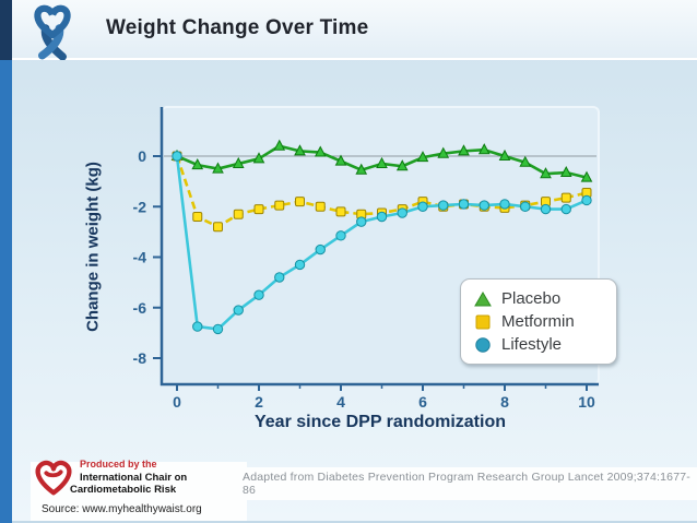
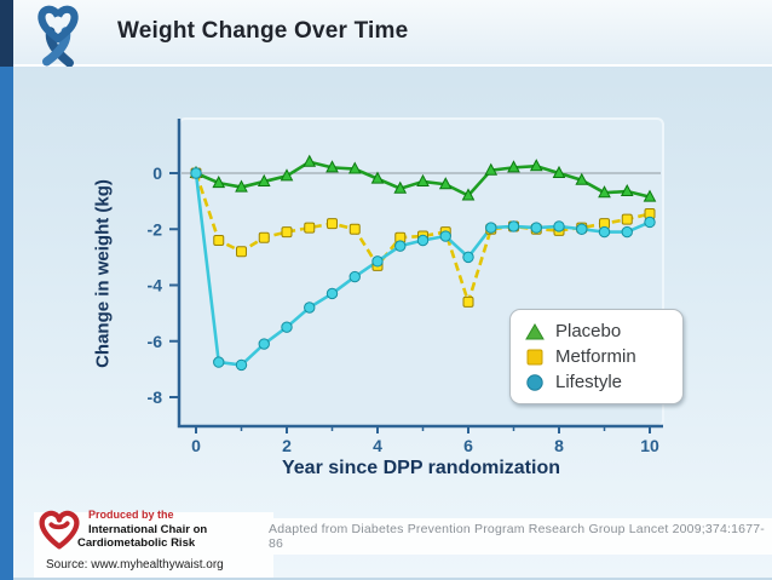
Metformin/4: -2.2 -> -3.3
Placebo/6: -0.1 -> -0.8
Metformin/6: -1.8 -> -4.6
Lifestyle/6: -2.0 -> -3.0
